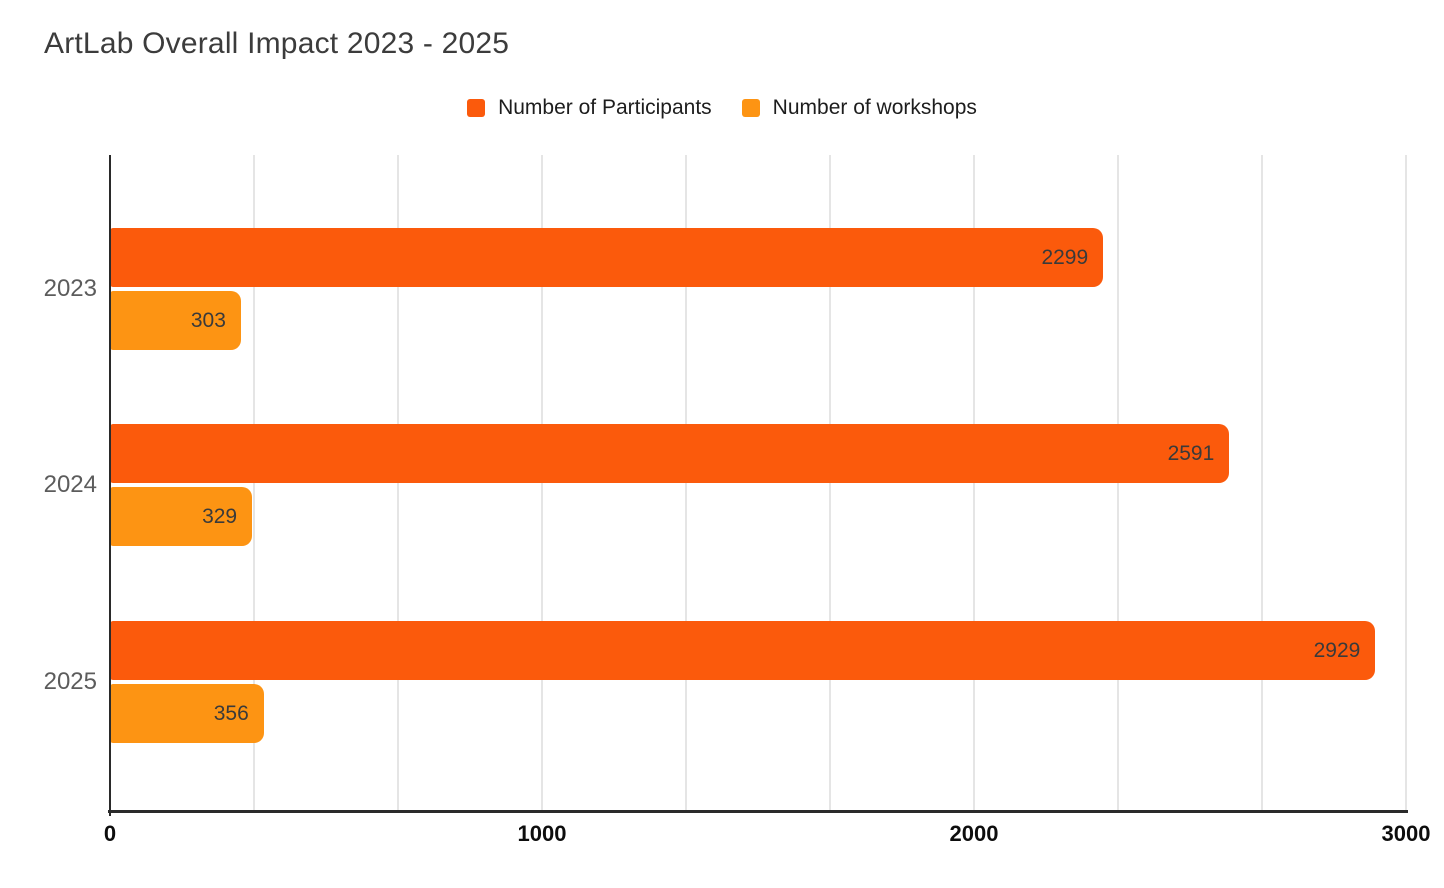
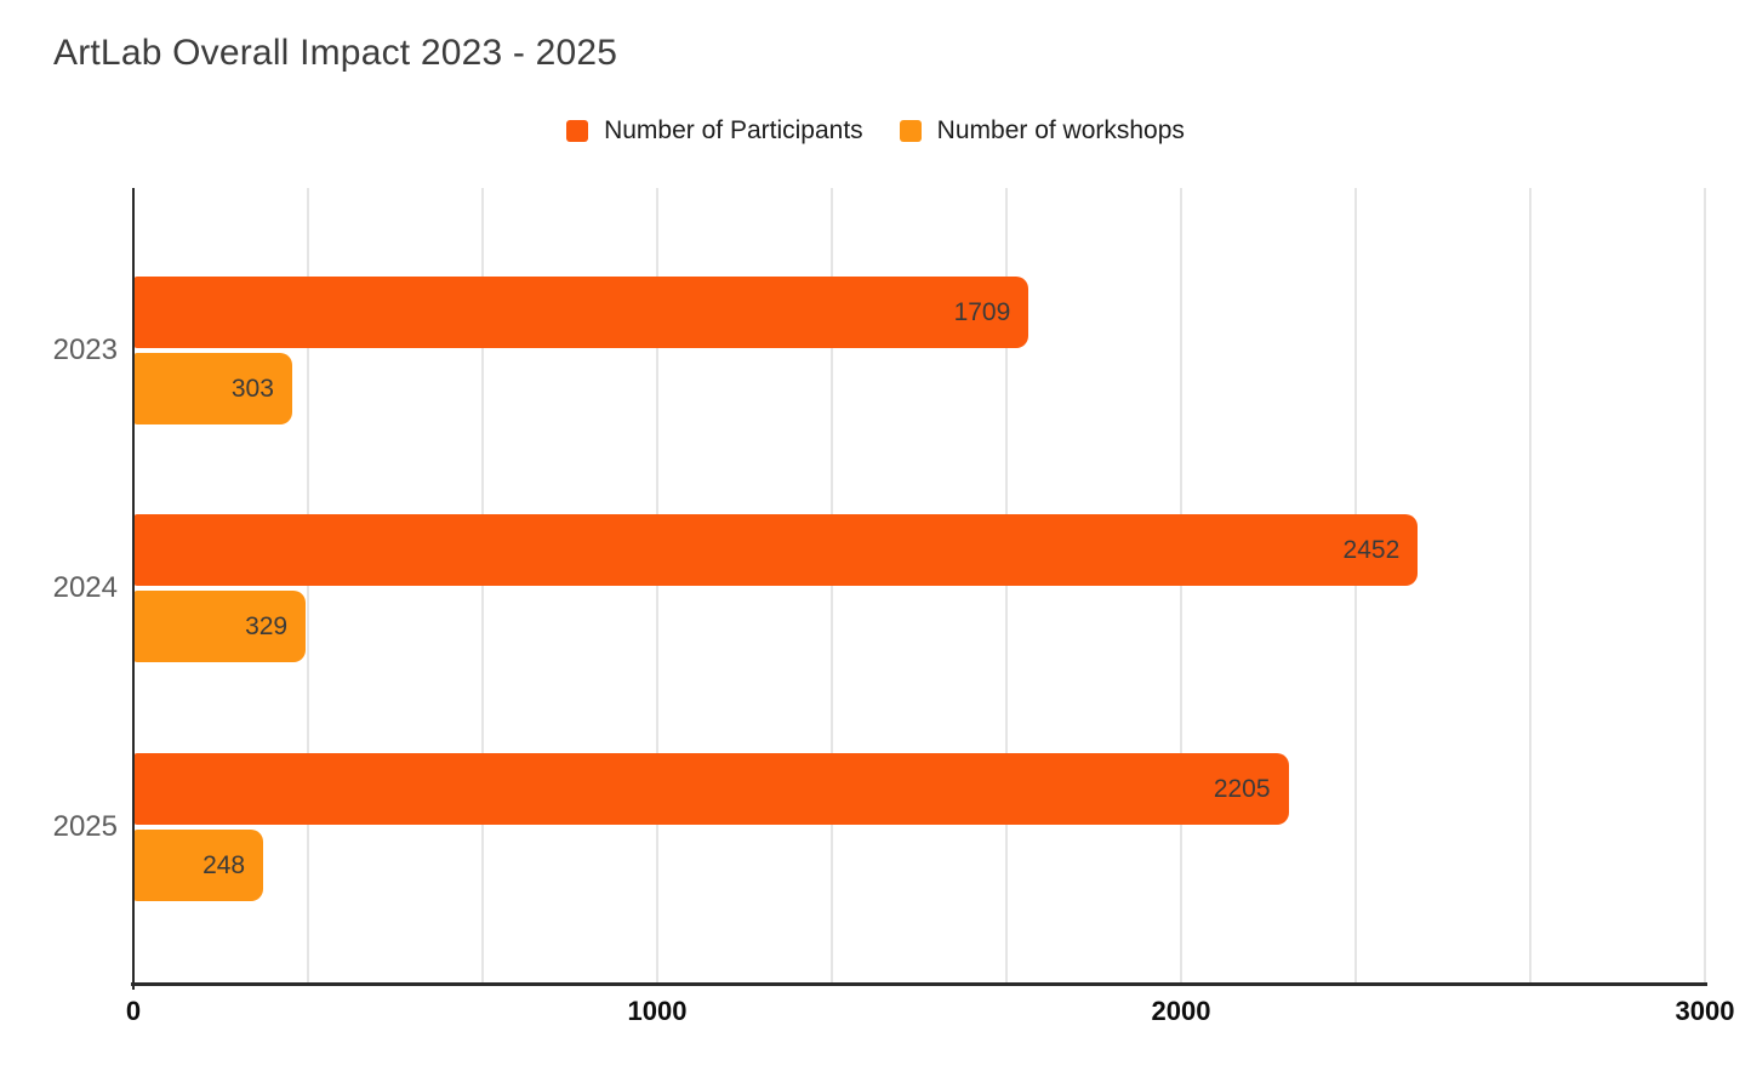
Number of Participants/2023: 2299 -> 1709
Number of Participants/2024: 2591 -> 2452
Number of Participants/2025: 2929 -> 2205
Number of workshops/2025: 356 -> 248
